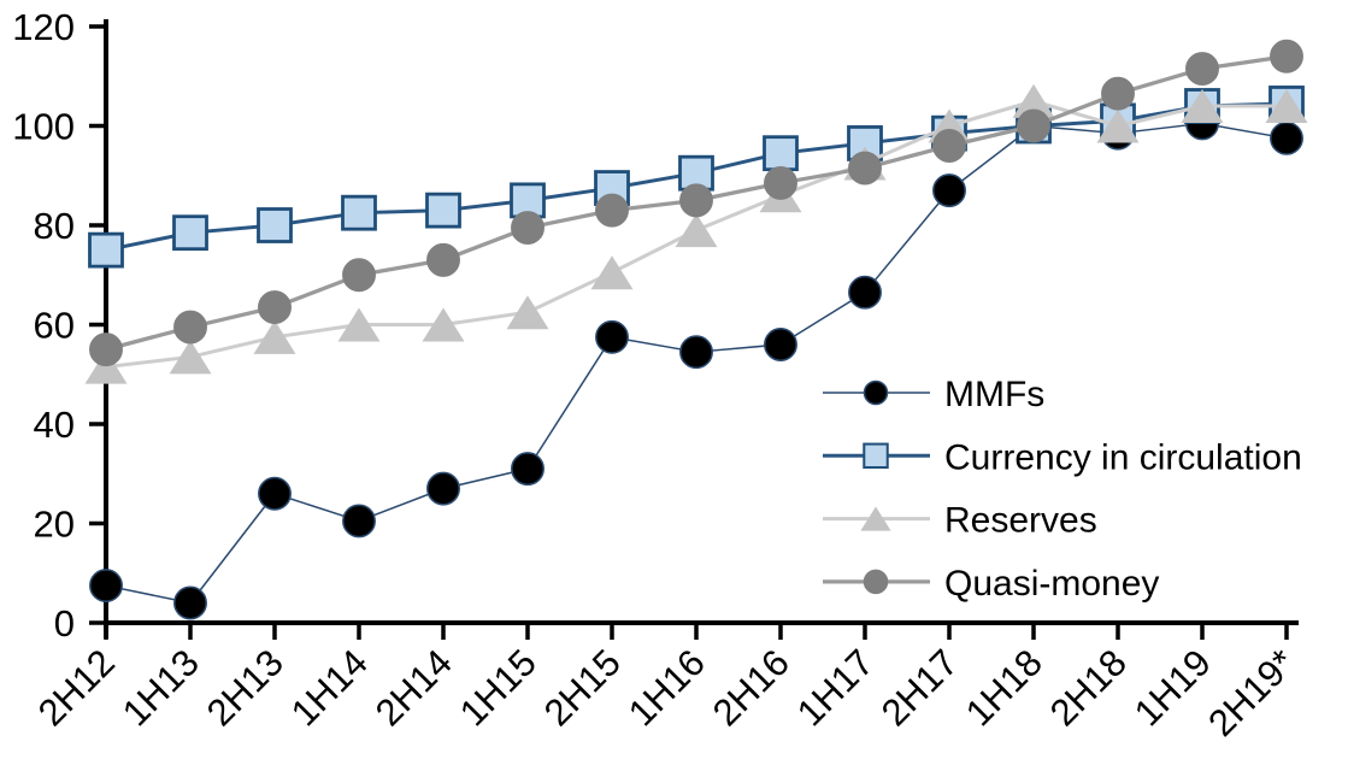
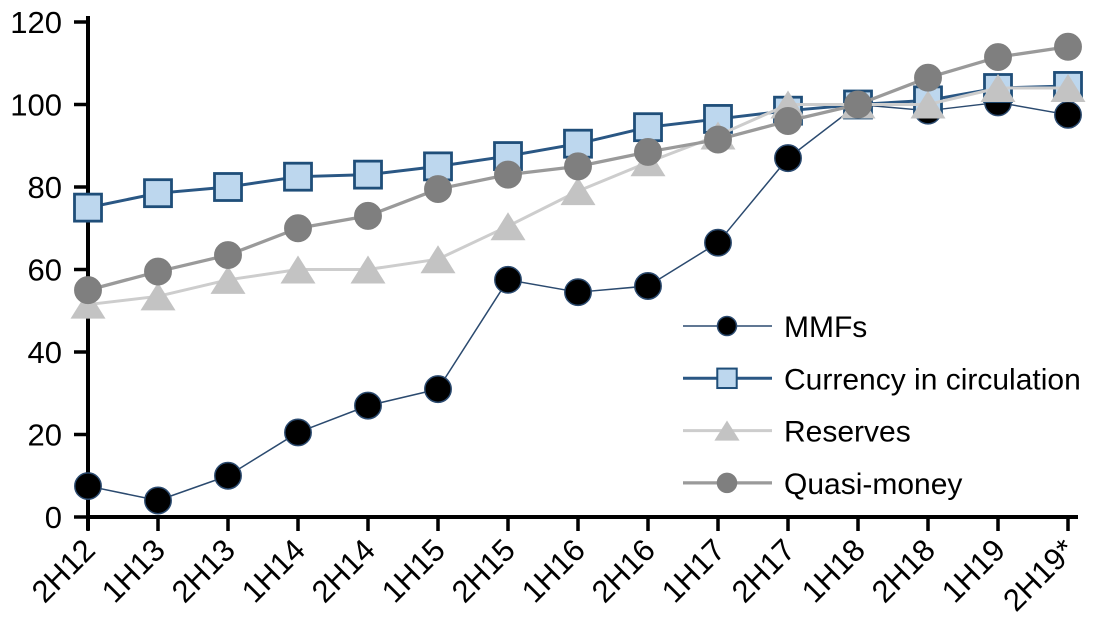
MMFs/2H13: 26 -> 10
Reserves/1H18: 105 -> 100
